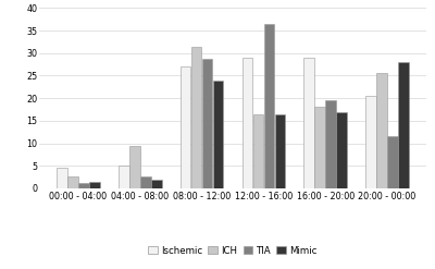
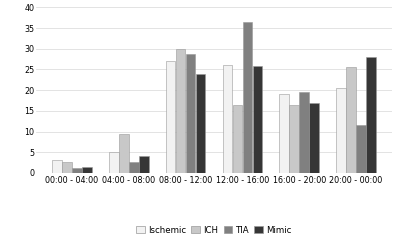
Ischemic/00:00 - 04:00: 4.5 -> 3.2
Mimic/04:00 - 08:00: 2.0 -> 4.2
ICH/08:00 - 12:00: 31.5 -> 30.0
Ischemic/12:00 - 16:00: 29.0 -> 26.0
Mimic/12:00 - 16:00: 16.5 -> 25.8
Ischemic/16:00 - 20:00: 29.0 -> 19.0
ICH/16:00 - 20:00: 18.0 -> 16.5
